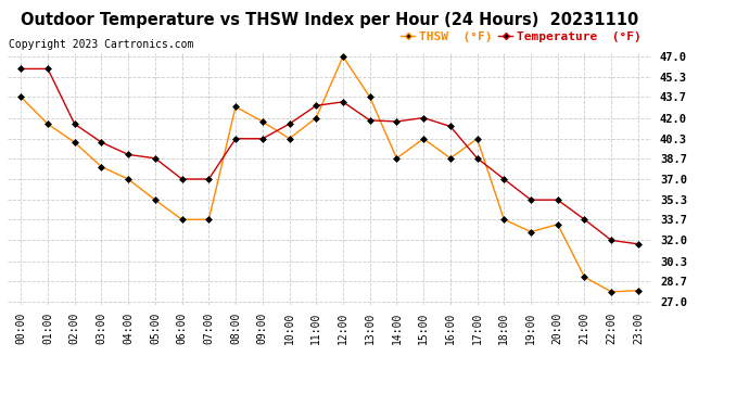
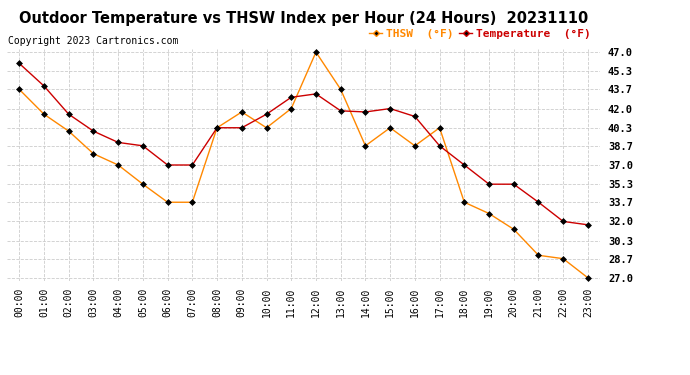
Temperature (°F)/01:00: 46.0 -> 44.0
THSW (°F)/08:00: 42.9 -> 40.3
THSW (°F)/20:00: 33.3 -> 31.3
THSW (°F)/22:00: 27.8 -> 28.7
THSW (°F)/23:00: 27.9 -> 27.0
